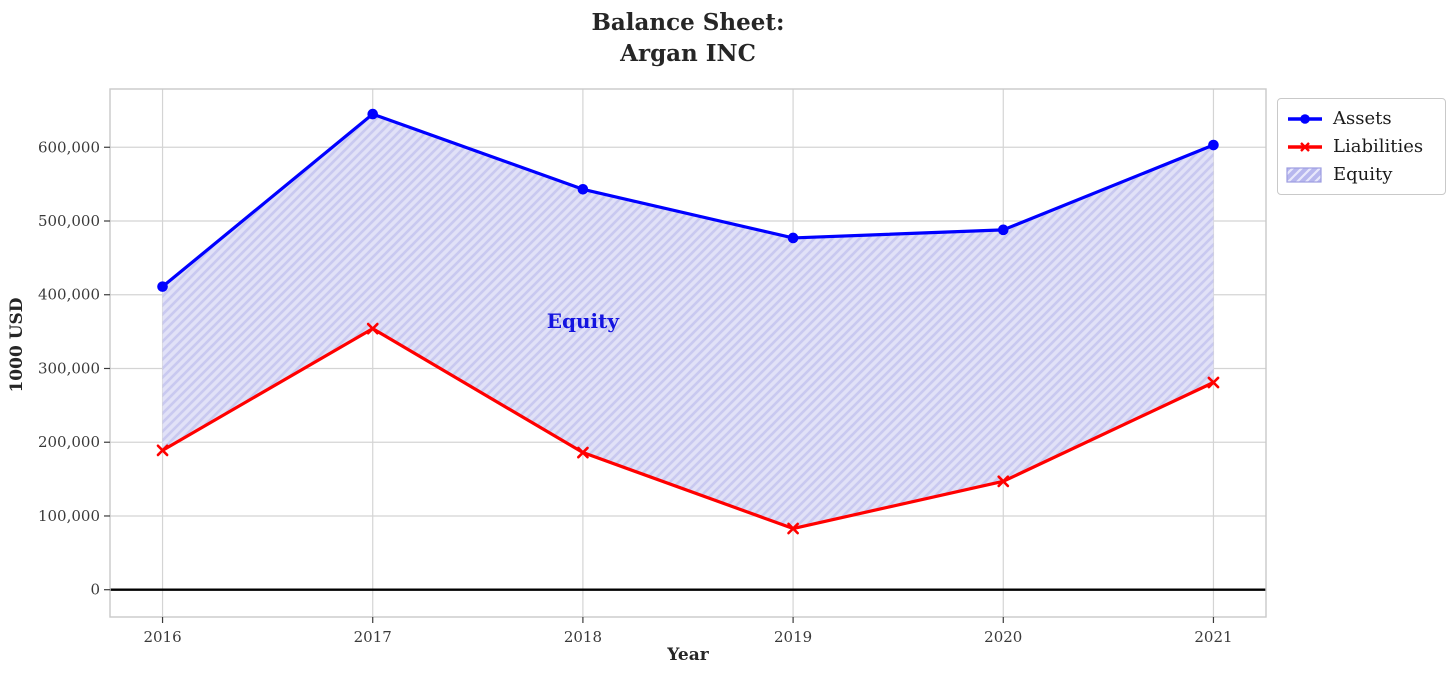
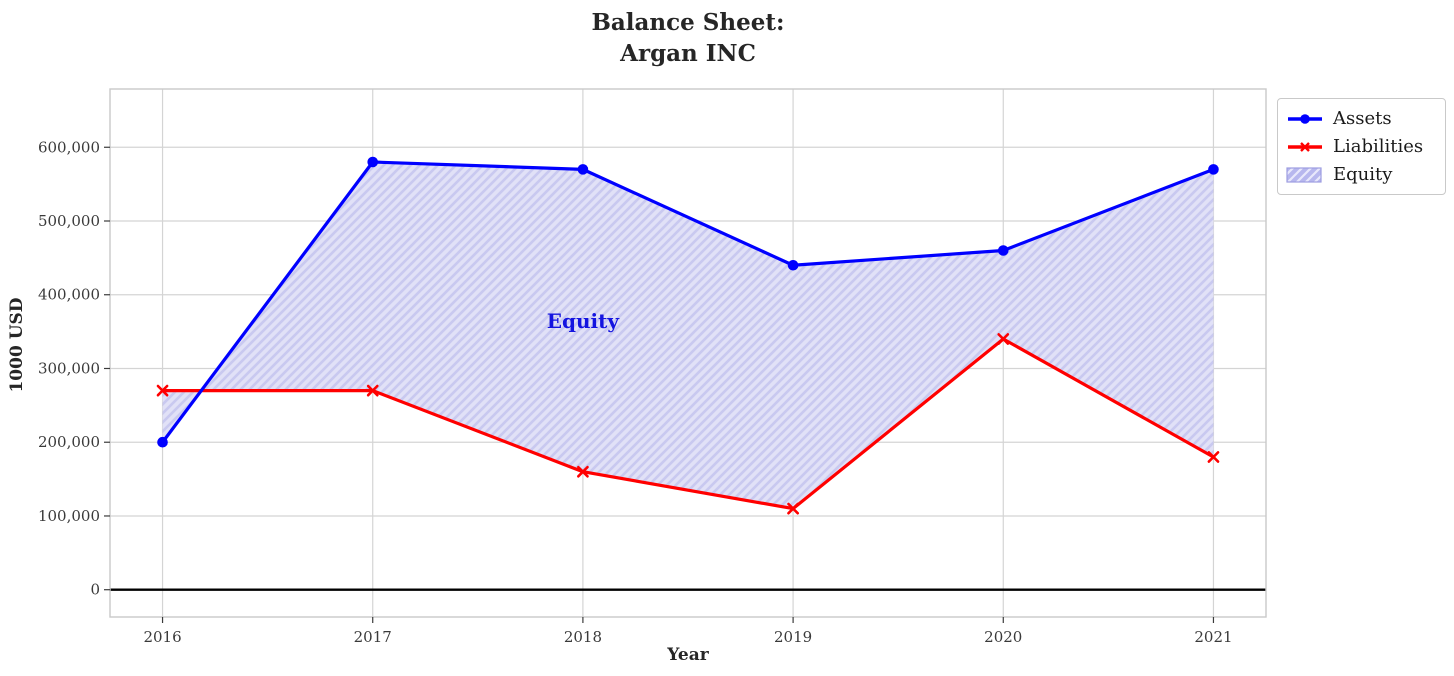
Assets/2016: 410000 -> 200000
Liabilities/2016: 190000 -> 270000
Assets/2017: 640000 -> 580000
Liabilities/2017: 350000 -> 270000
Assets/2018: 540000 -> 570000
Liabilities/2018: 190000 -> 160000
Assets/2019: 480000 -> 440000
Liabilities/2019: 80000 -> 110000
Assets/2020: 490000 -> 460000
Liabilities/2020: 150000 -> 340000
Assets/2021: 600000 -> 570000
Liabilities/2021: 280000 -> 180000
